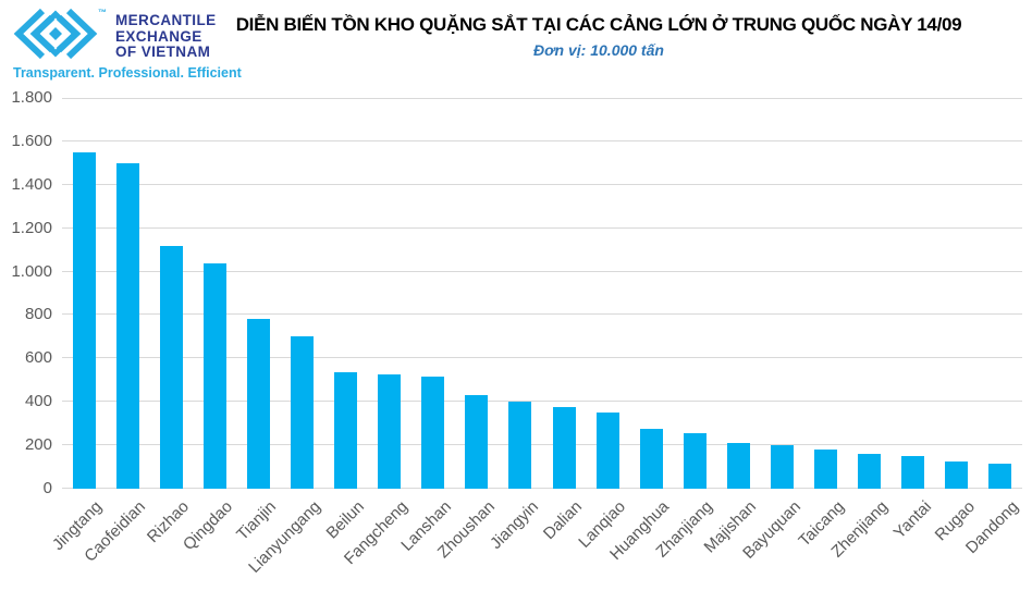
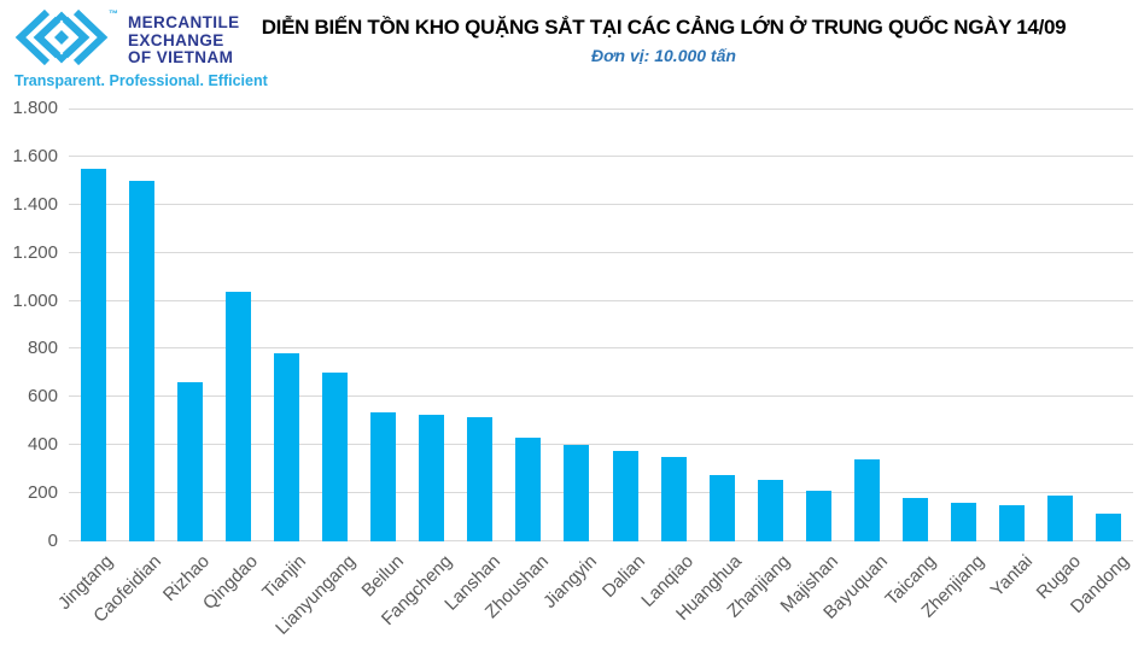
Rizhao: 1120 -> 660
Bayuquan: 200 -> 340
Rugao: 120 -> 190
